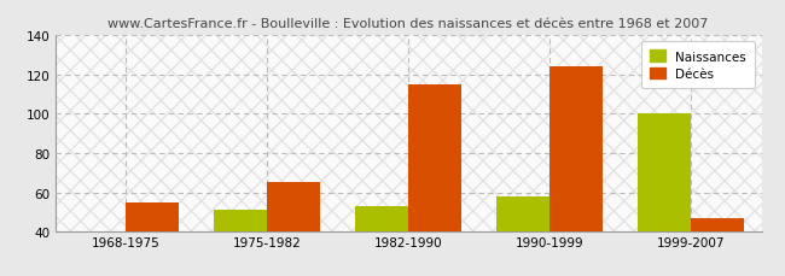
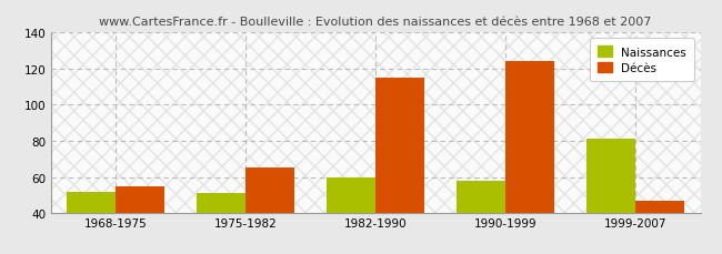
Naissances/1968-1975: 40 -> 52
Naissances/1982-1990: 53 -> 60
Naissances/1999-2007: 100 -> 81
